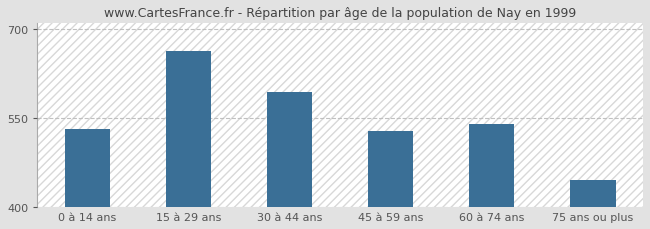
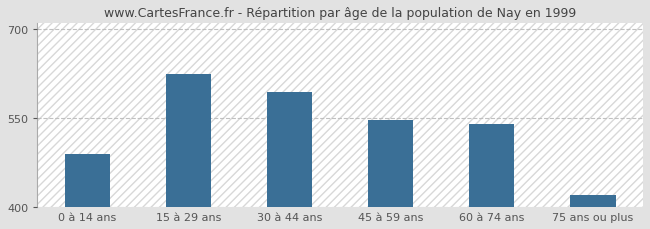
0 à 14 ans: 532 -> 490
15 à 29 ans: 662 -> 624
45 à 59 ans: 528 -> 547
75 ans ou plus: 446 -> 421
